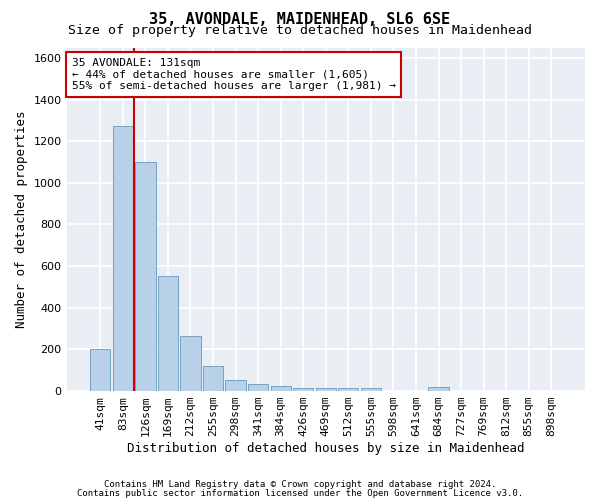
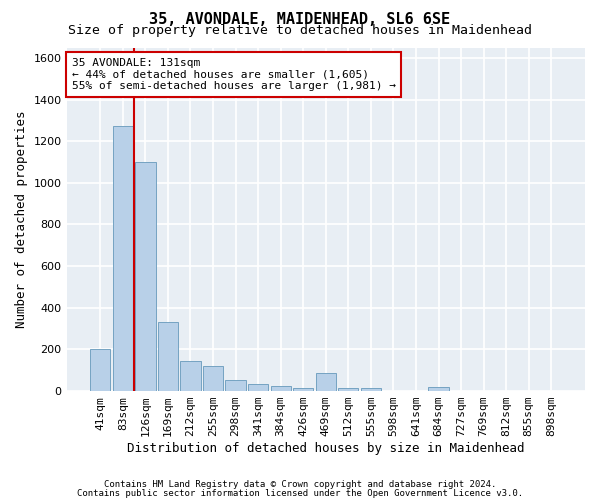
169sqm: 555 -> 330
212sqm: 265 -> 145
469sqm: 15 -> 85
